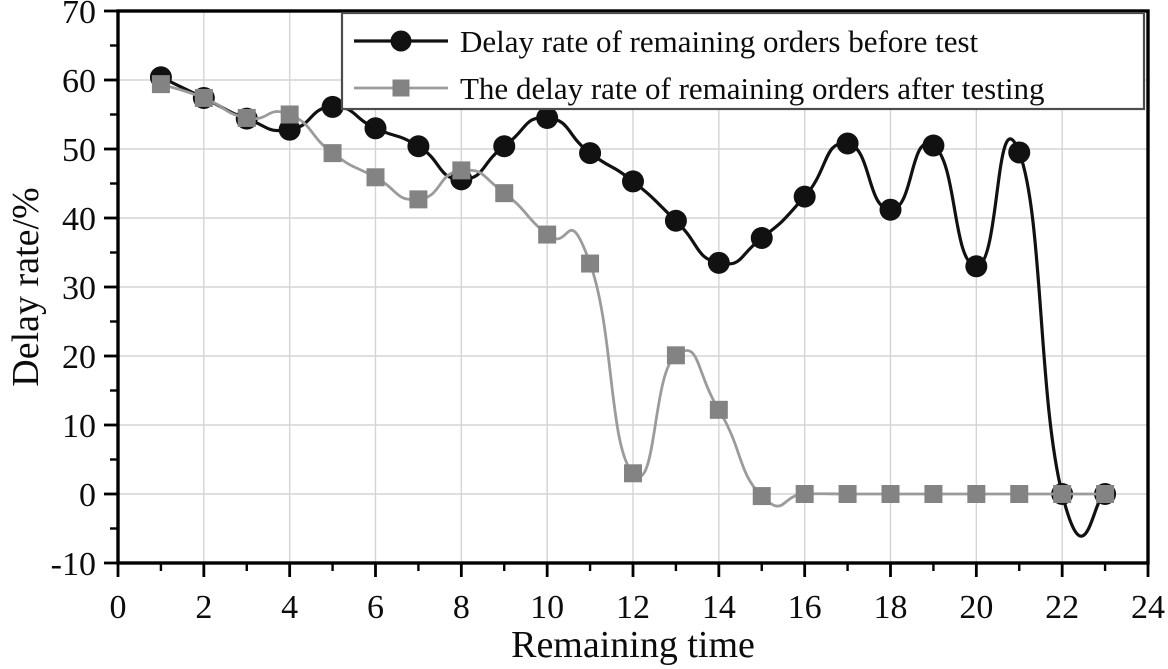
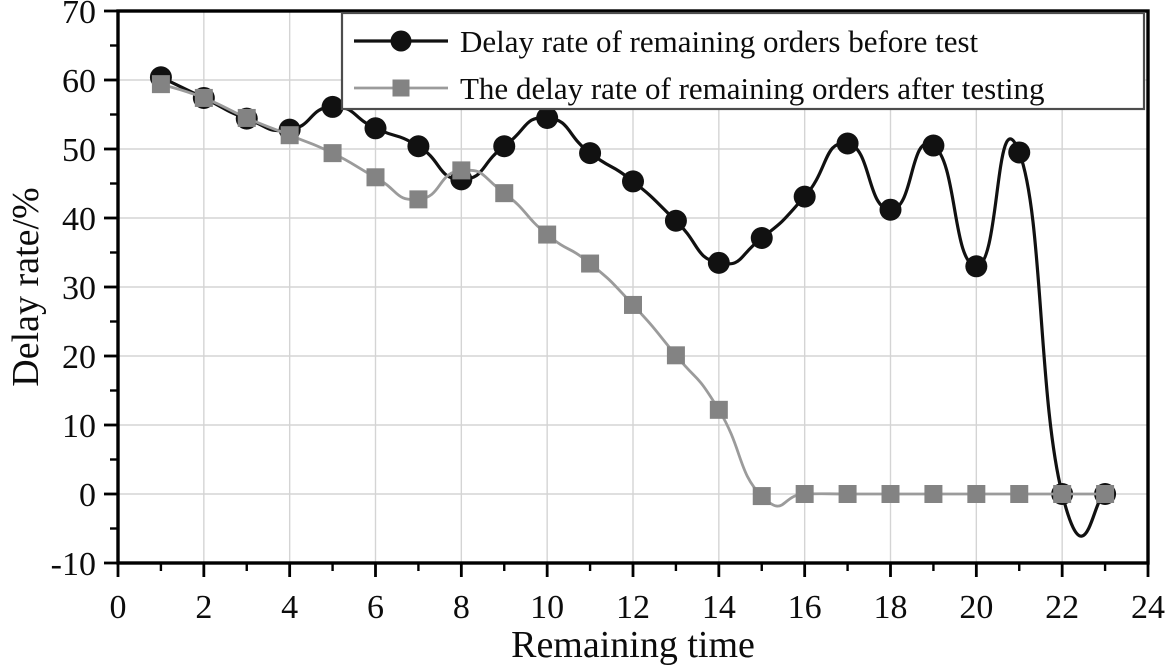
The delay rate of remaining orders after testing/4: 55 -> 52
The delay rate of remaining orders after testing/12: 3 -> 27
